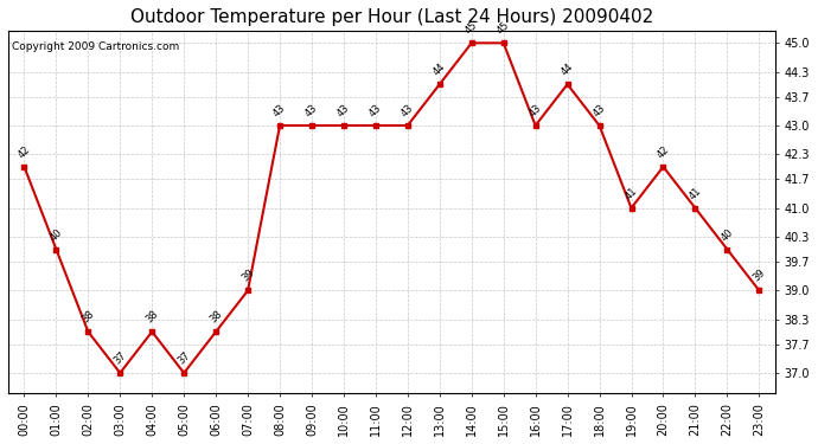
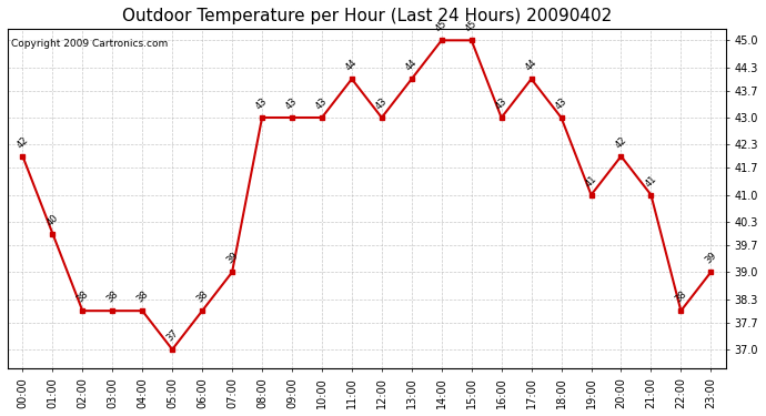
03:00: 37 -> 38
11:00: 43 -> 44
22:00: 40 -> 38
